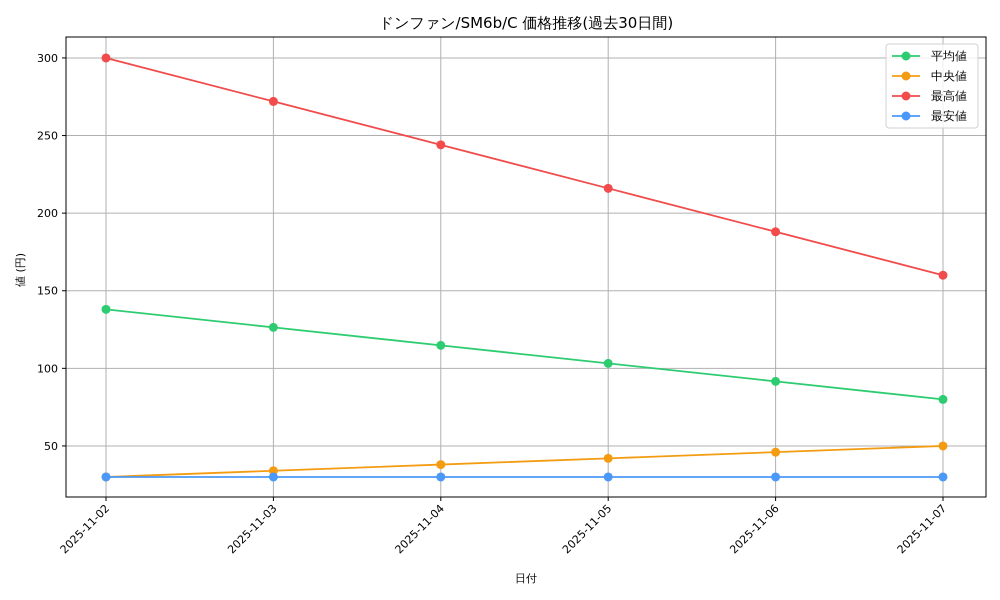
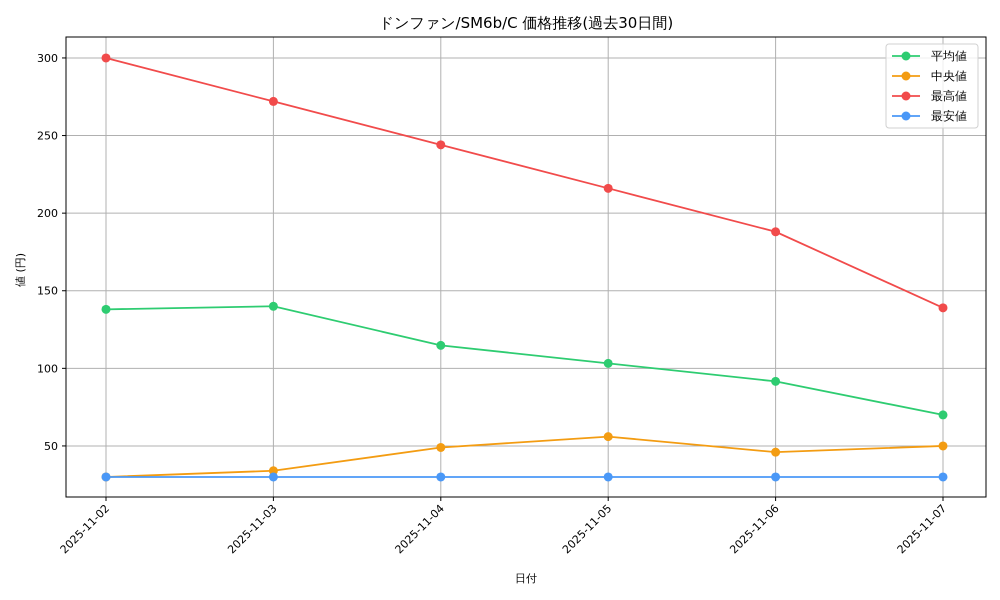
平均値/2025-11-03: 126 -> 140
中央値/2025-11-04: 38 -> 49
中央値/2025-11-05: 42 -> 56
平均値/2025-11-07: 80 -> 70
最高値/2025-11-07: 160 -> 139
